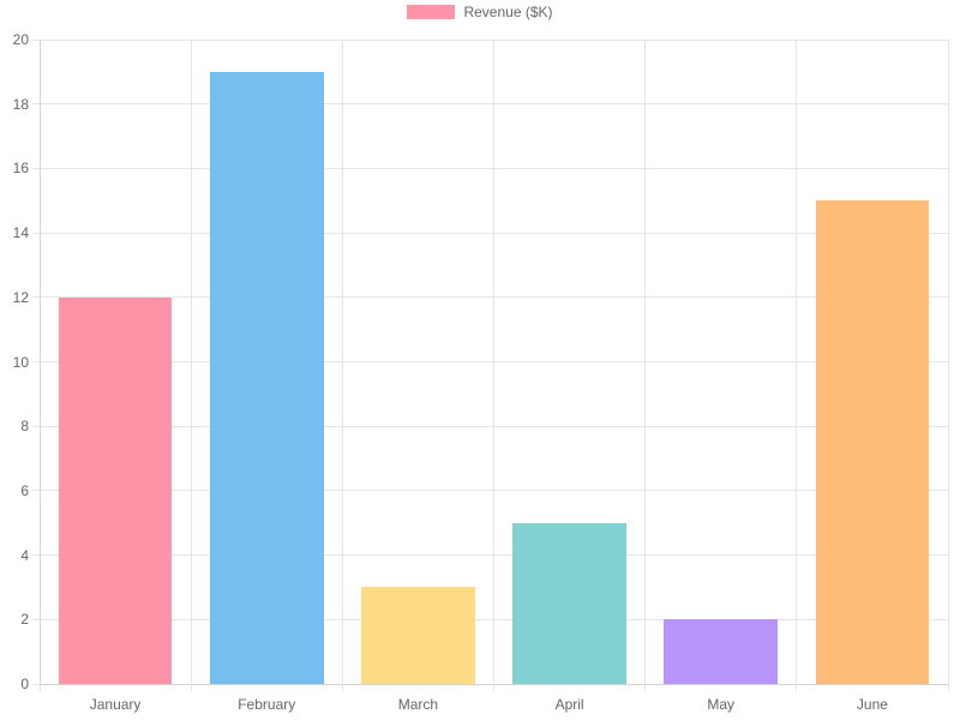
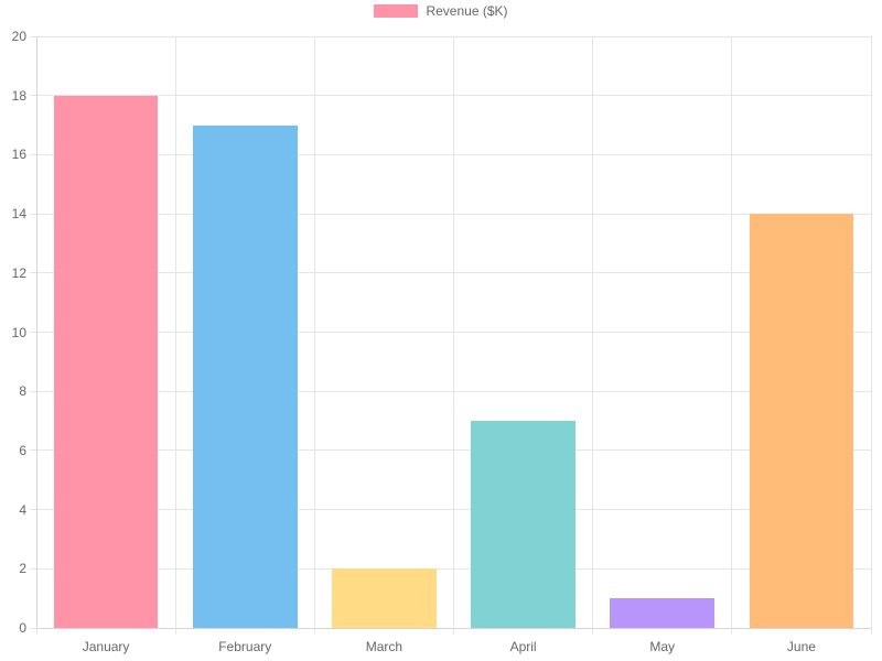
January: 12 -> 18
February: 19 -> 17
March: 3 -> 2
April: 5 -> 7
May: 2 -> 1
June: 15 -> 14
